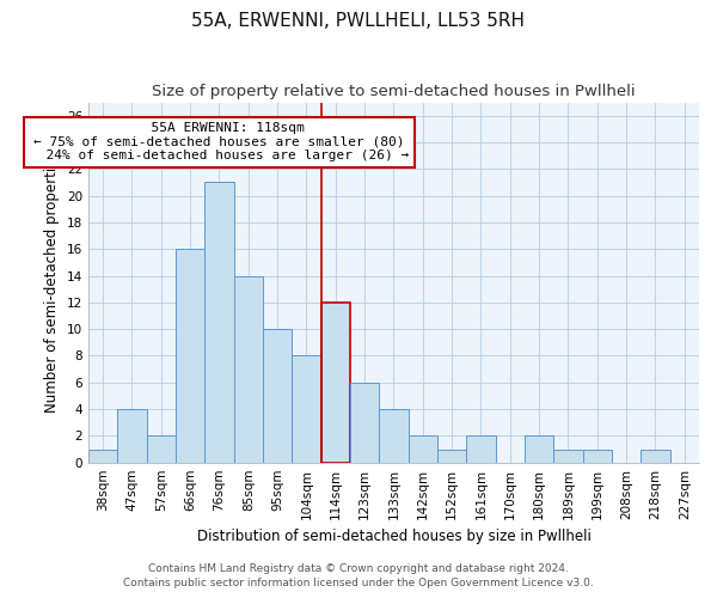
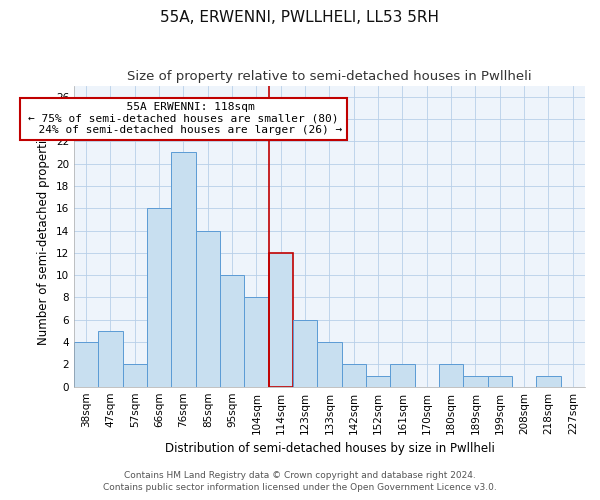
38sqm: 1 -> 4
47sqm: 4 -> 5
